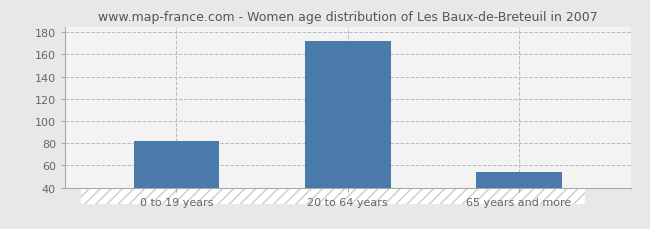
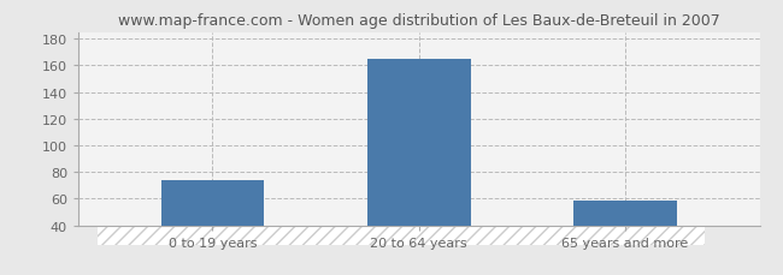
0 to 19 years: 82 -> 74
20 to 64 years: 172 -> 165
65 years and more: 54 -> 59
